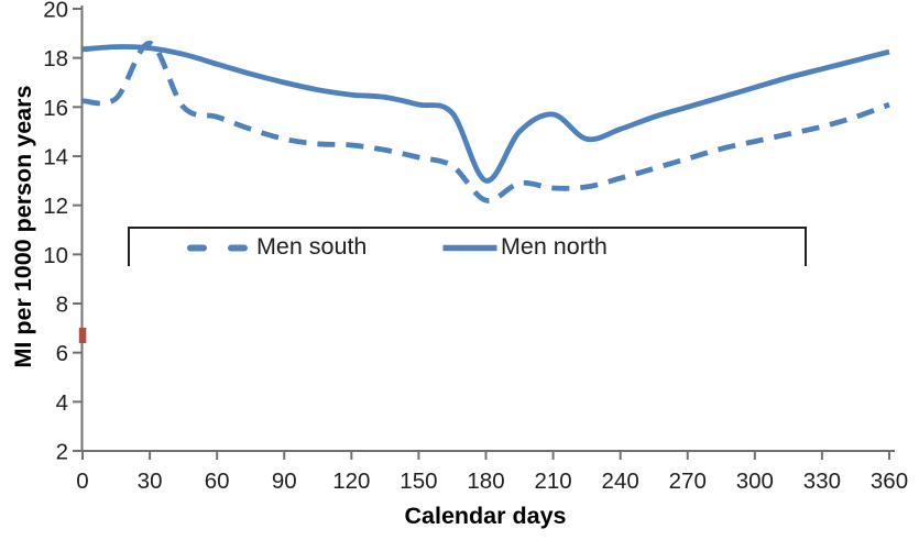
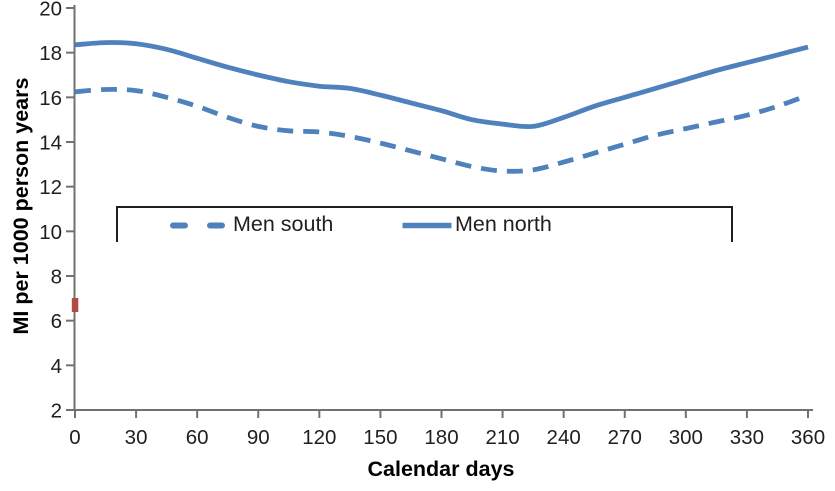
Men south/30: 18.6 -> 16.3
Men south/180: 12.2 -> 13.2
Men north/180: 13.0 -> 15.4
Men north/210: 15.7 -> 14.8
